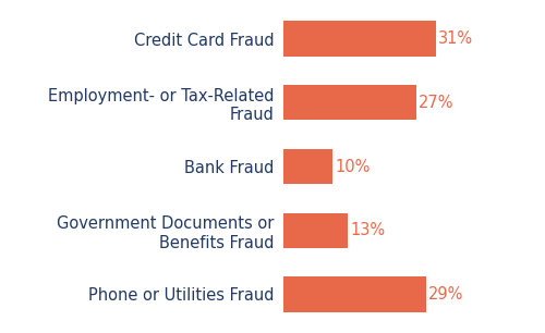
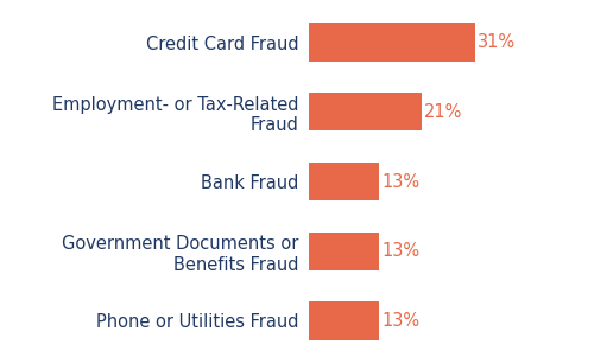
Employment- or Tax-Related Fraud: 27% -> 21%
Bank Fraud: 10% -> 13%
Phone or Utilities Fraud: 29% -> 13%
